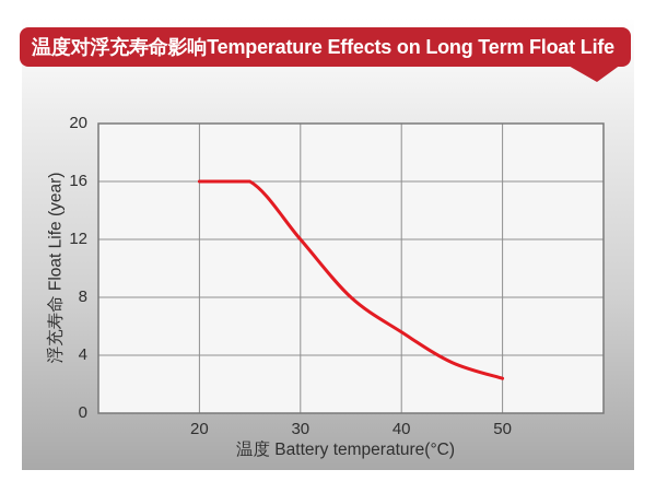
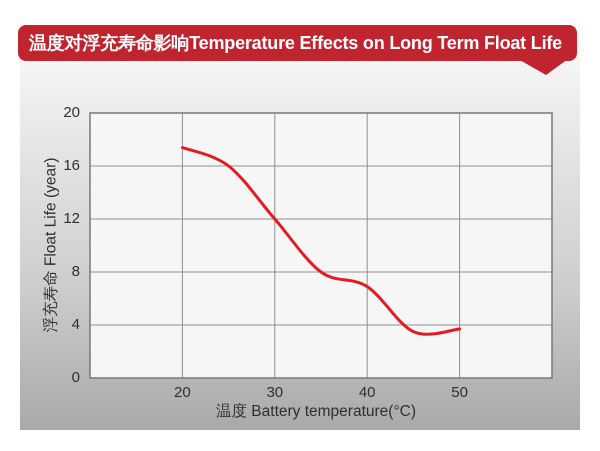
20: 16.0 -> 17.4
40: 5.6 -> 6.9
50: 2.4 -> 3.7
